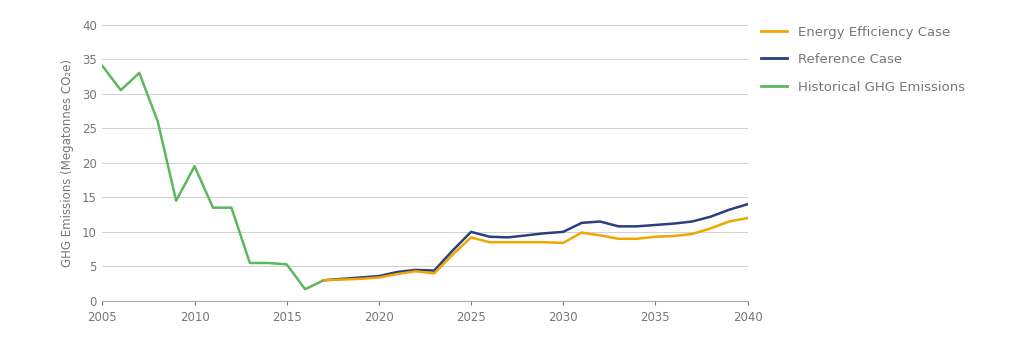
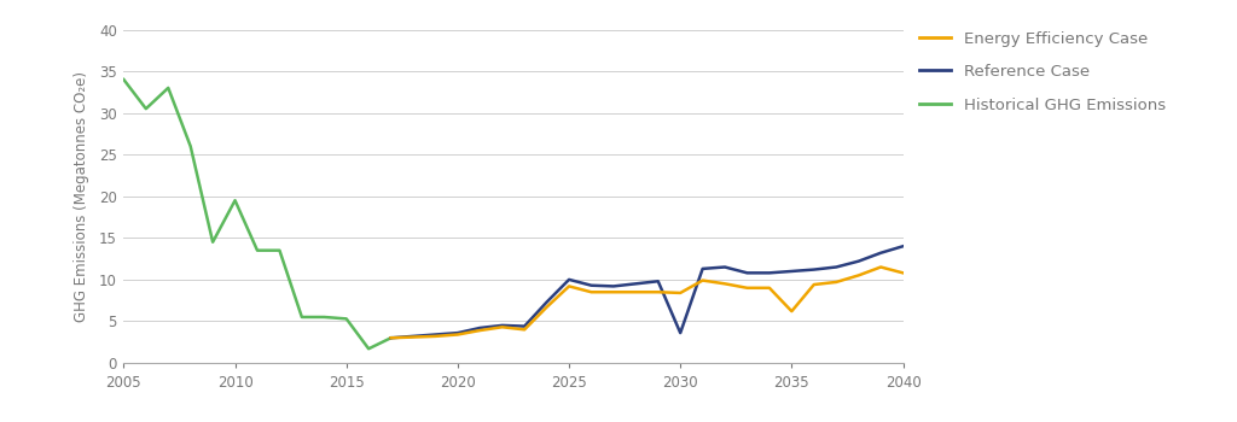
Reference Case/2030: 10.0 -> 3.6
Energy Efficiency Case/2035: 9.3 -> 6.2
Energy Efficiency Case/2040: 12.0 -> 10.8
